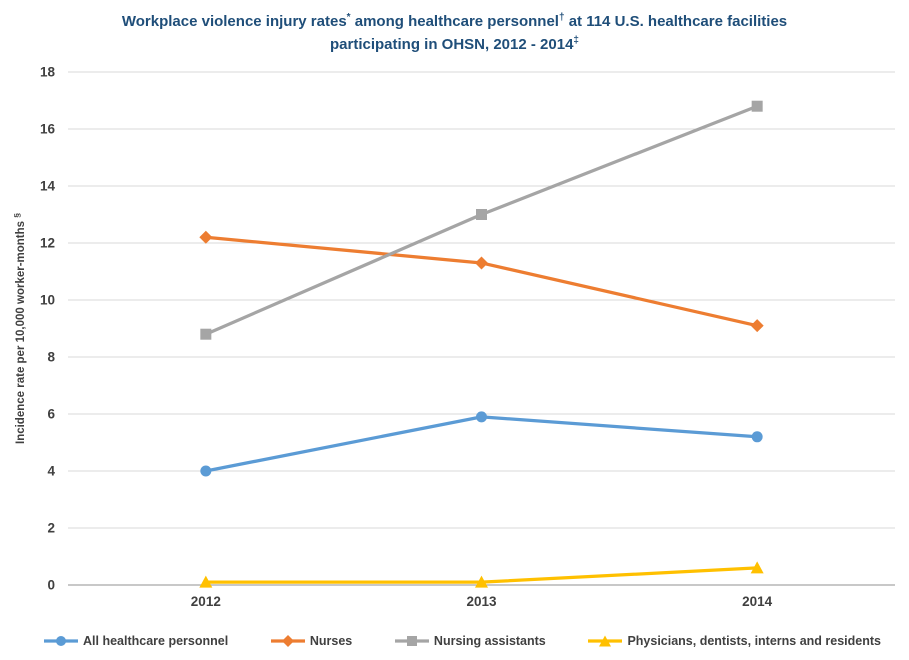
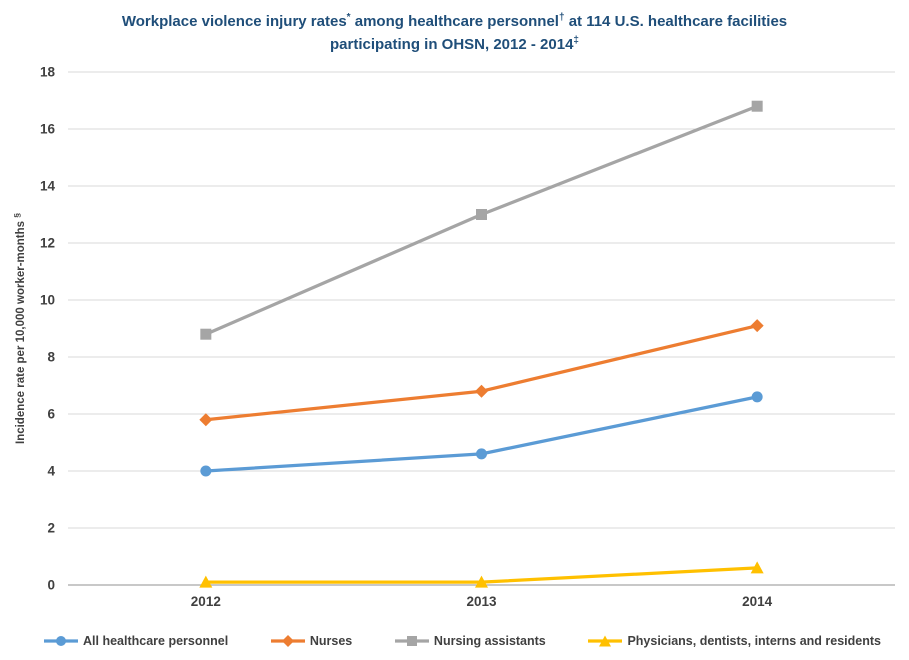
Nurses/2012: 12.2 -> 5.8
All healthcare personnel/2013: 5.9 -> 4.6
Nurses/2013: 11.3 -> 6.8
All healthcare personnel/2014: 5.2 -> 6.6
